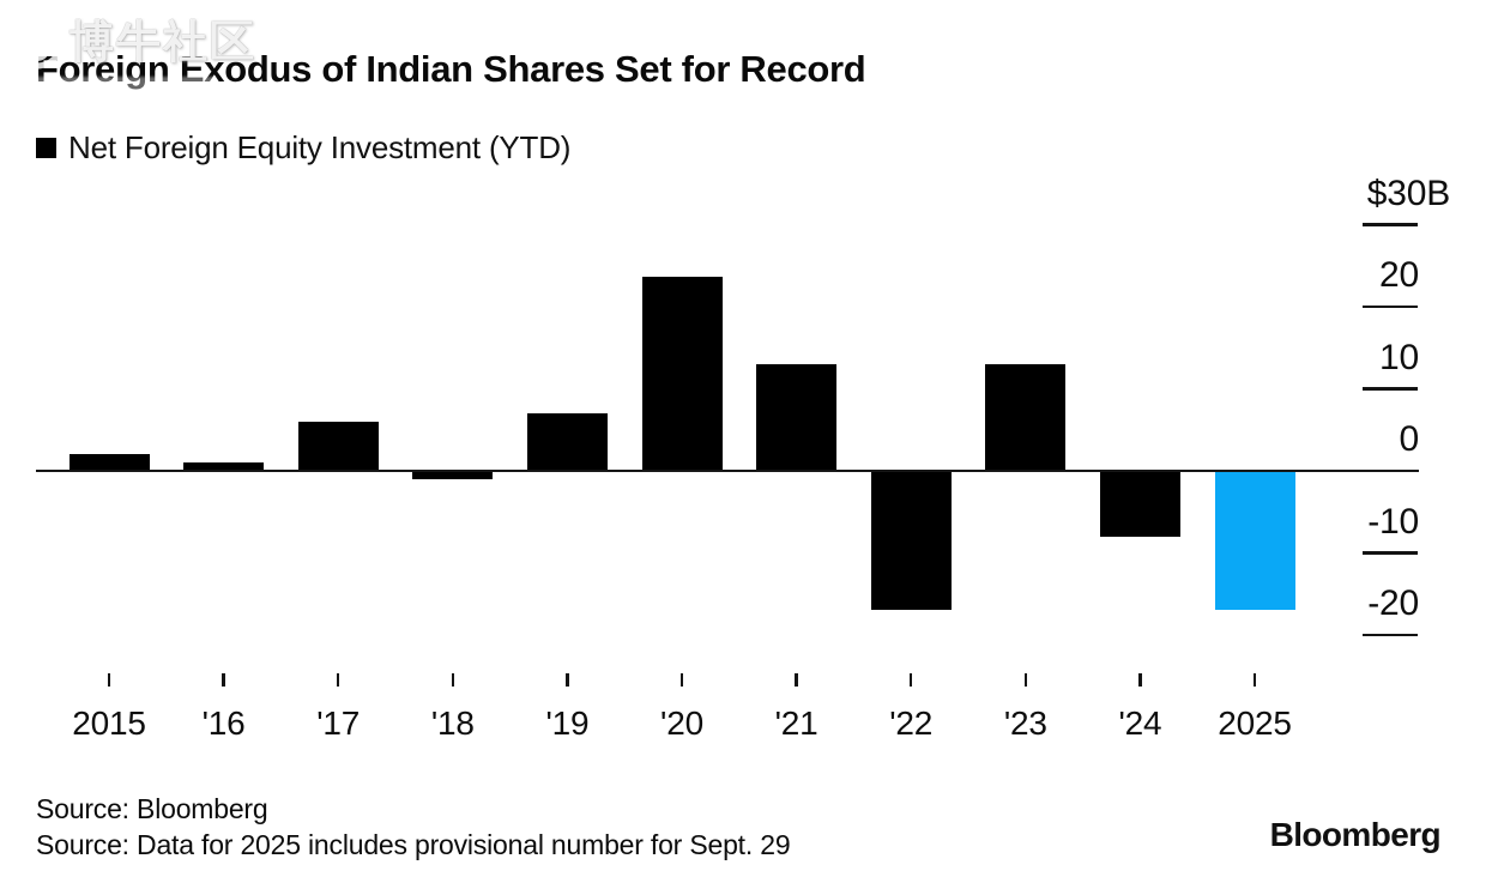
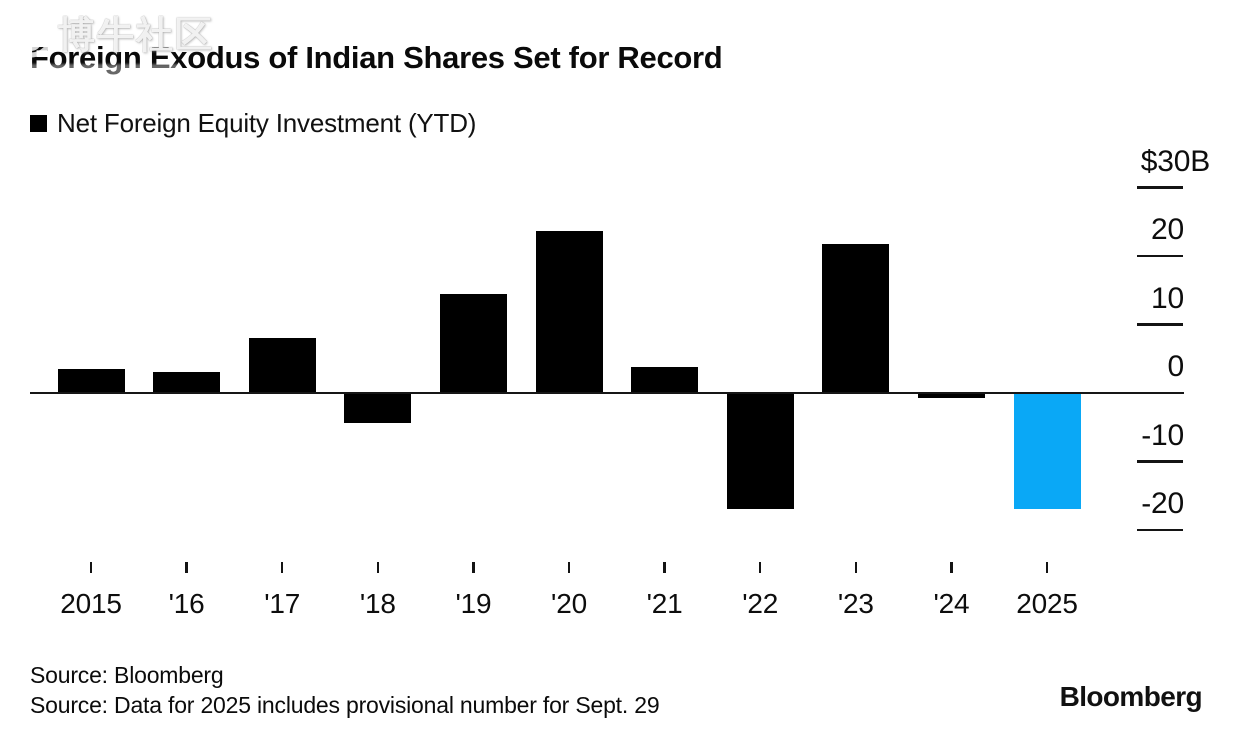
2015: 2 -> 4
'16: 1 -> 3
'17: 6 -> 8
'18: -1 -> -4
'19: 7 -> 14
'21: 13 -> 4
'23: 13 -> 22
'24: -8 -> -1
